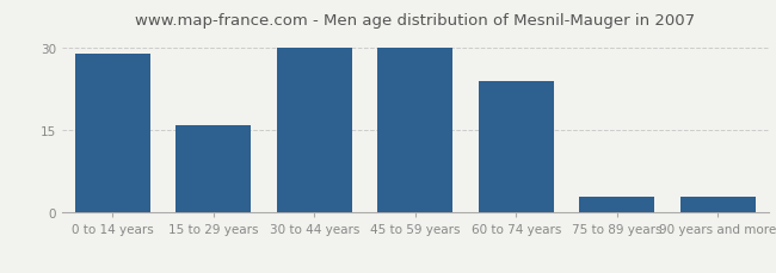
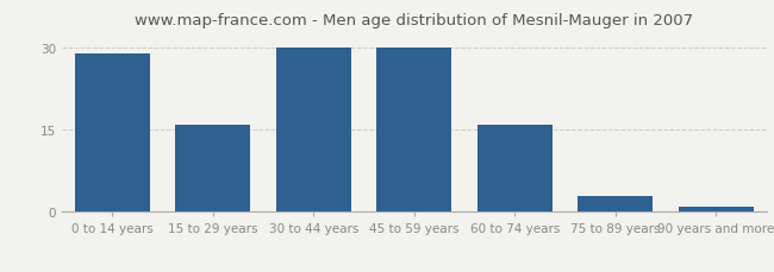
60 to 74 years: 24 -> 16
90 years and more: 3 -> 1
